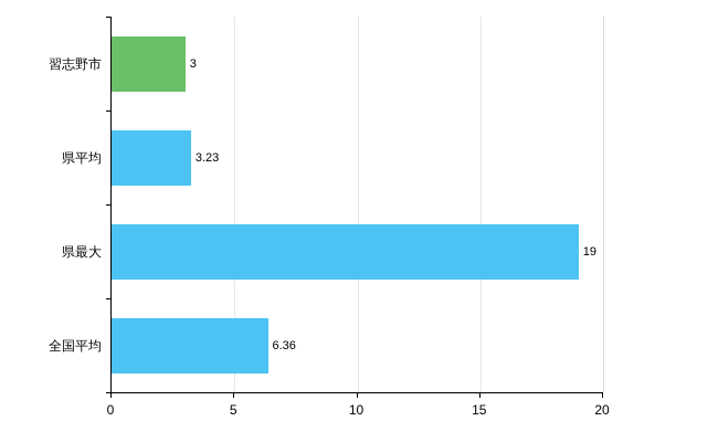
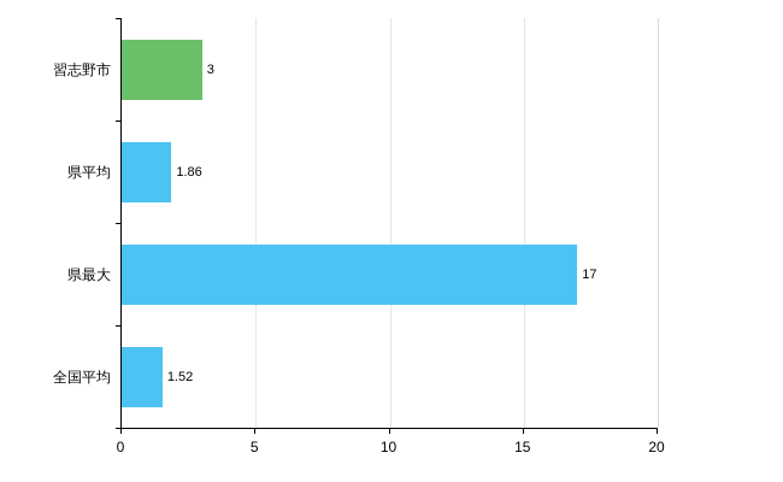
県平均: 3.23 -> 1.86
県最大: 19 -> 17
全国平均: 6.36 -> 1.52
